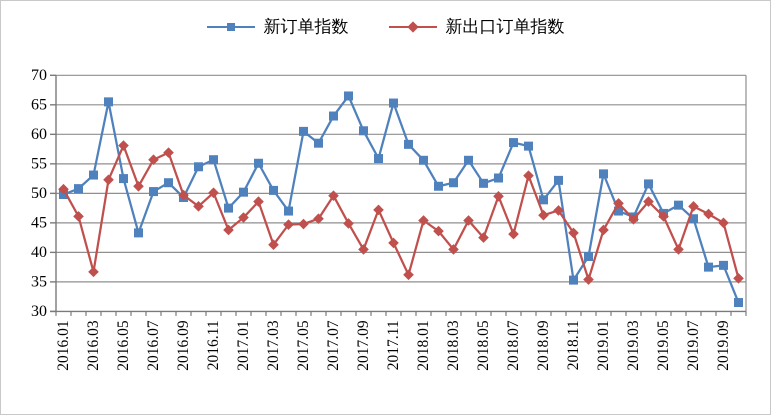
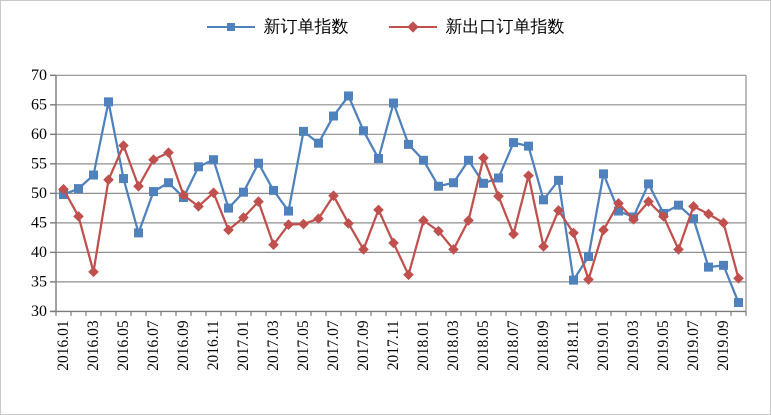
新出口订单指数/2018.05: 42 -> 56
新出口订单指数/2018.09: 46 -> 41
